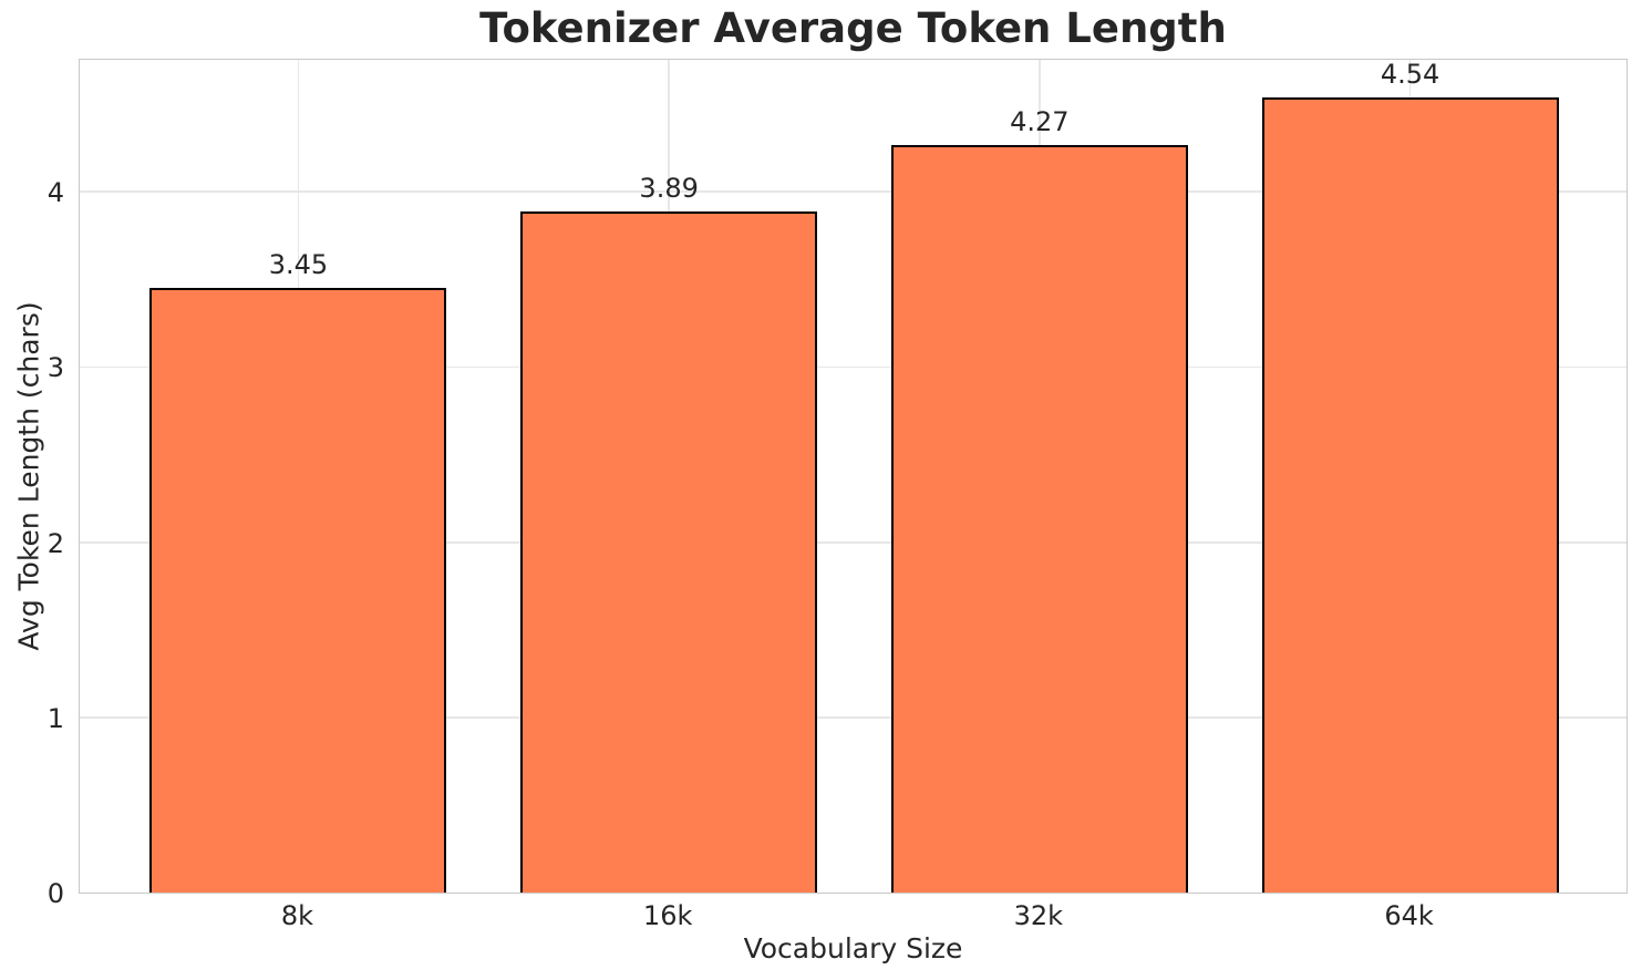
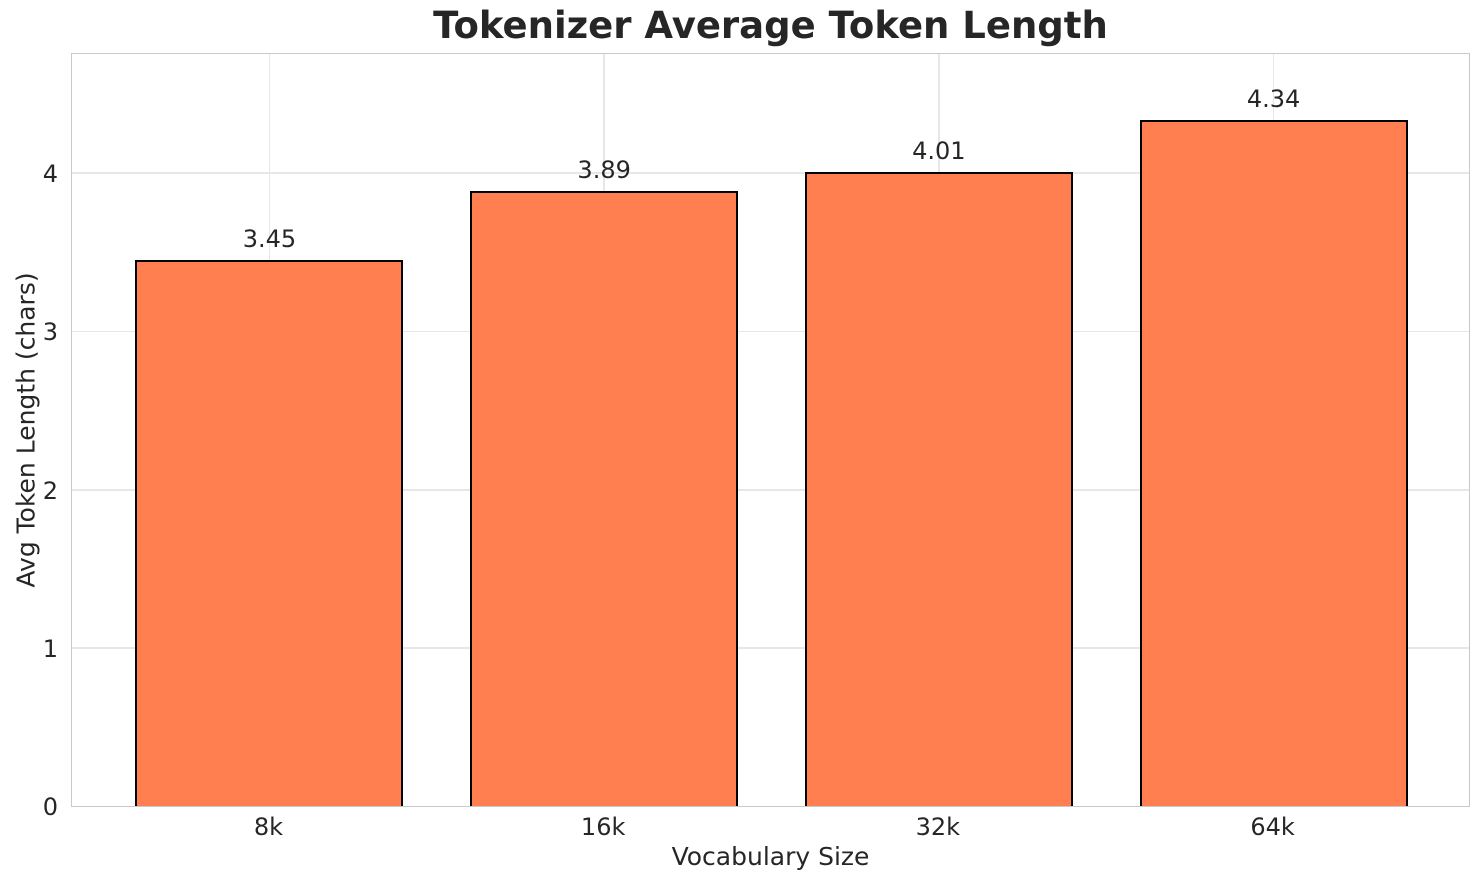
32k: 4.27 -> 4.01
64k: 4.54 -> 4.34
